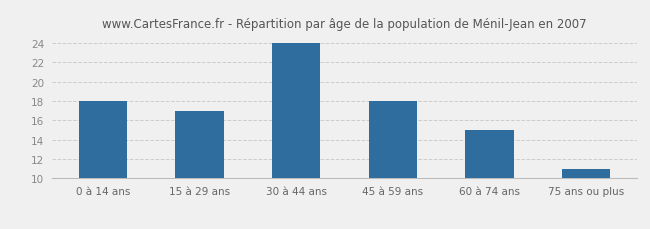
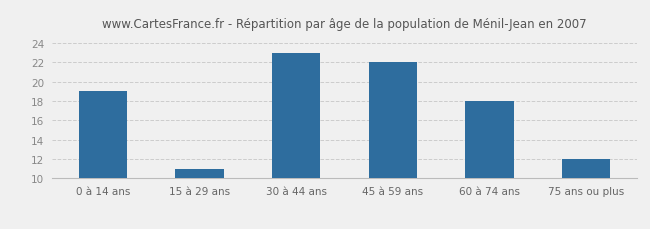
0 à 14 ans: 18 -> 19
15 à 29 ans: 17 -> 11
30 à 44 ans: 24 -> 23
45 à 59 ans: 18 -> 22
60 à 74 ans: 15 -> 18
75 ans ou plus: 11 -> 12
